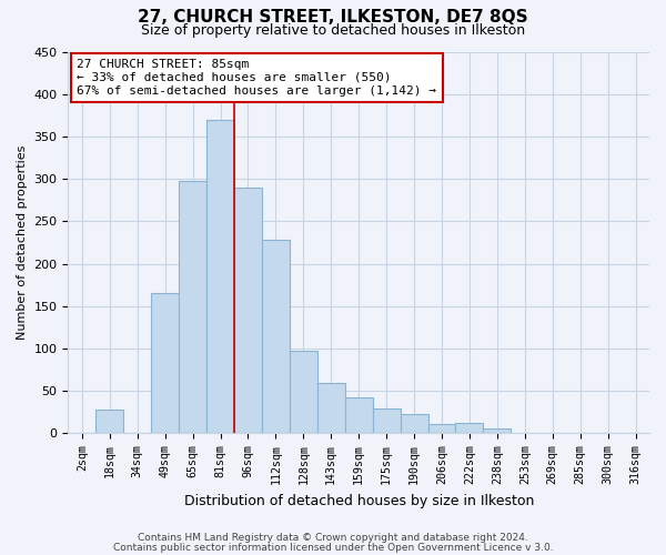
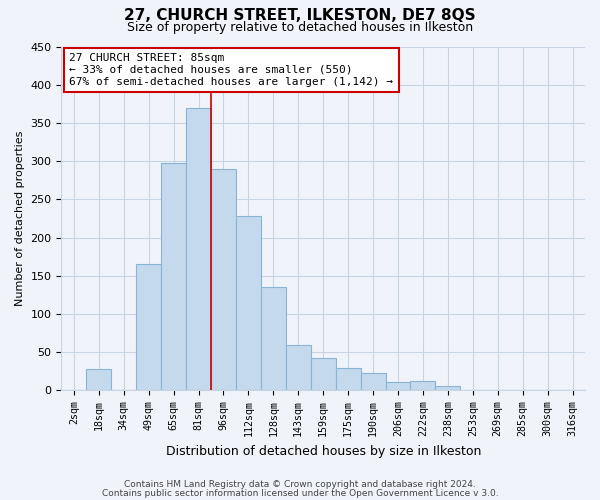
128sqm: 98 -> 135
